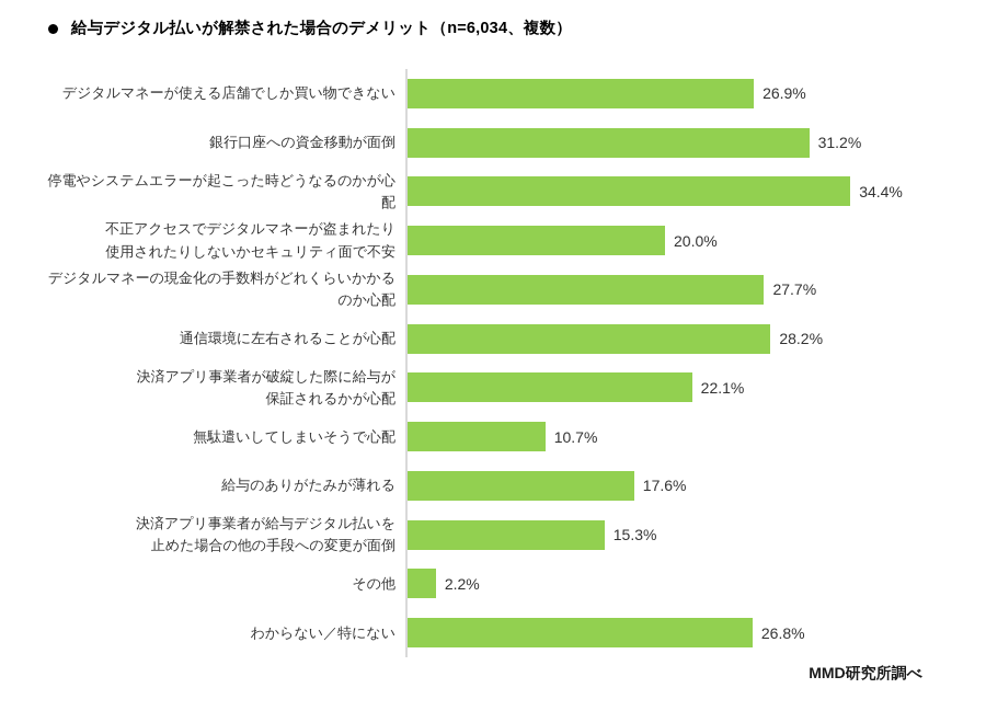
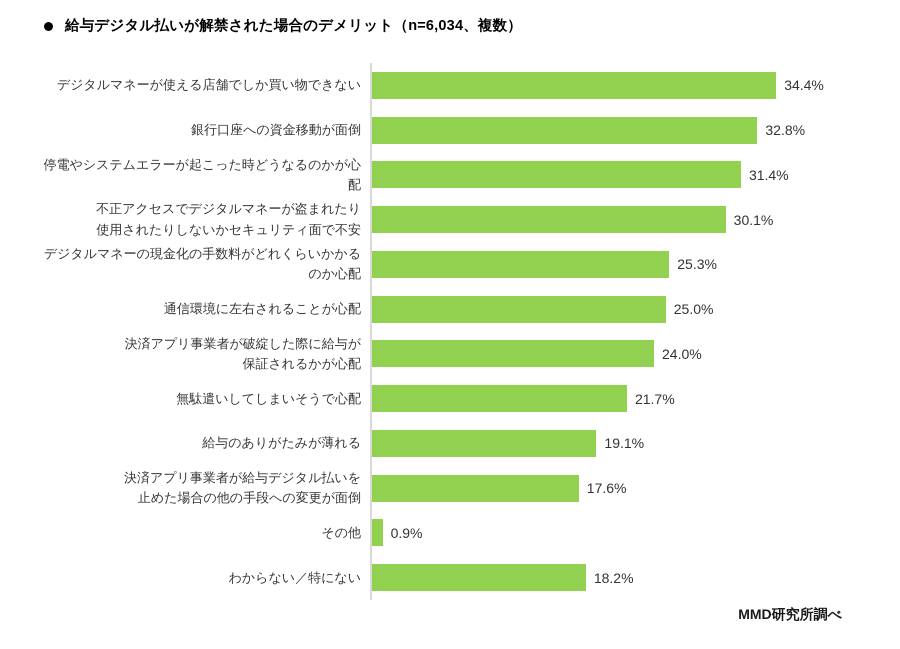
デジタルマネーが使える店舗でしか買い物できない: 26.9% -> 34.4%
銀行口座への資金移動が面倒: 31.2% -> 32.8%
停電やシステムエラーが起こった時どうなるのかが心配: 34.4% -> 31.4%
不正アクセスでデジタルマネーが盗まれたり 使用されたりしないかセキュリティ面で不安: 20.0% -> 30.1%
デジタルマネーの現金化の手数料がどれくらいかかるのか心配: 27.7% -> 25.3%
通信環境に左右されることが心配: 28.2% -> 25.0%
決済アプリ事業者が破綻した際に給与が 保証されるかが心配: 22.1% -> 24.0%
無駄遣いしてしまいそうで心配: 10.7% -> 21.7%
給与のありがたみが薄れる: 17.6% -> 19.1%
決済アプリ事業者が給与デジタル払いを 止めた場合の他の手段への変更が面倒: 15.3% -> 17.6%
その他: 2.2% -> 0.9%
わからない／特にない: 26.8% -> 18.2%
